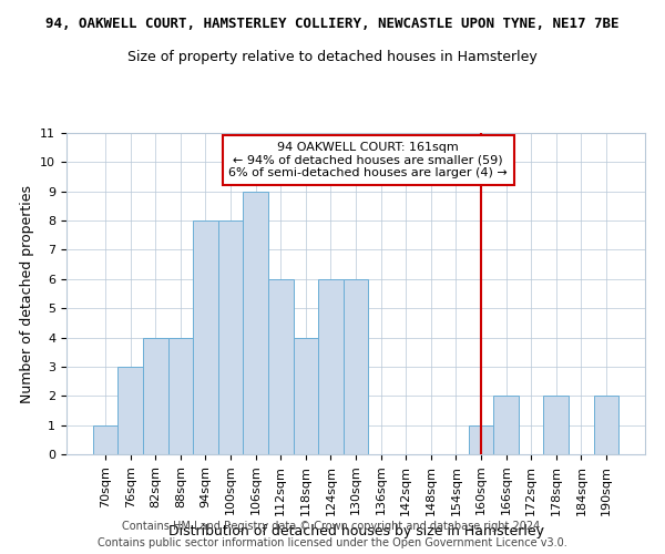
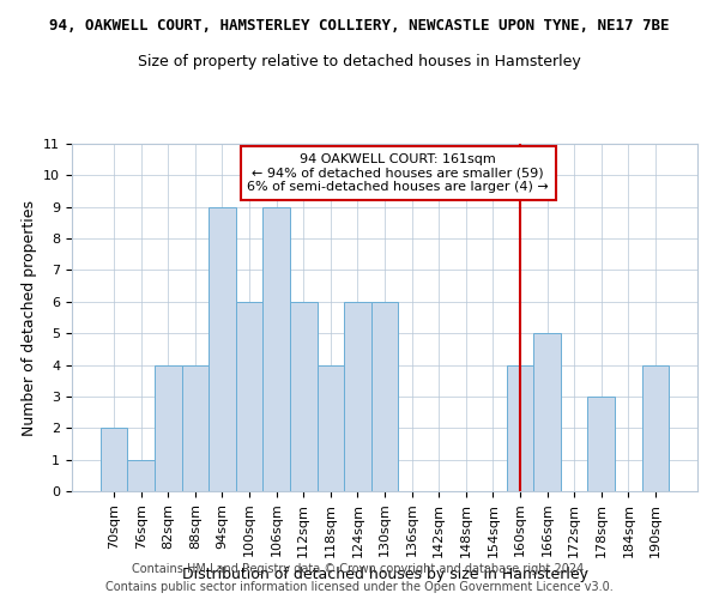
70sqm: 1 -> 2
76sqm: 3 -> 1
94sqm: 8 -> 9
100sqm: 8 -> 6
160sqm: 1 -> 4
166sqm: 2 -> 5
178sqm: 2 -> 3
190sqm: 2 -> 4
